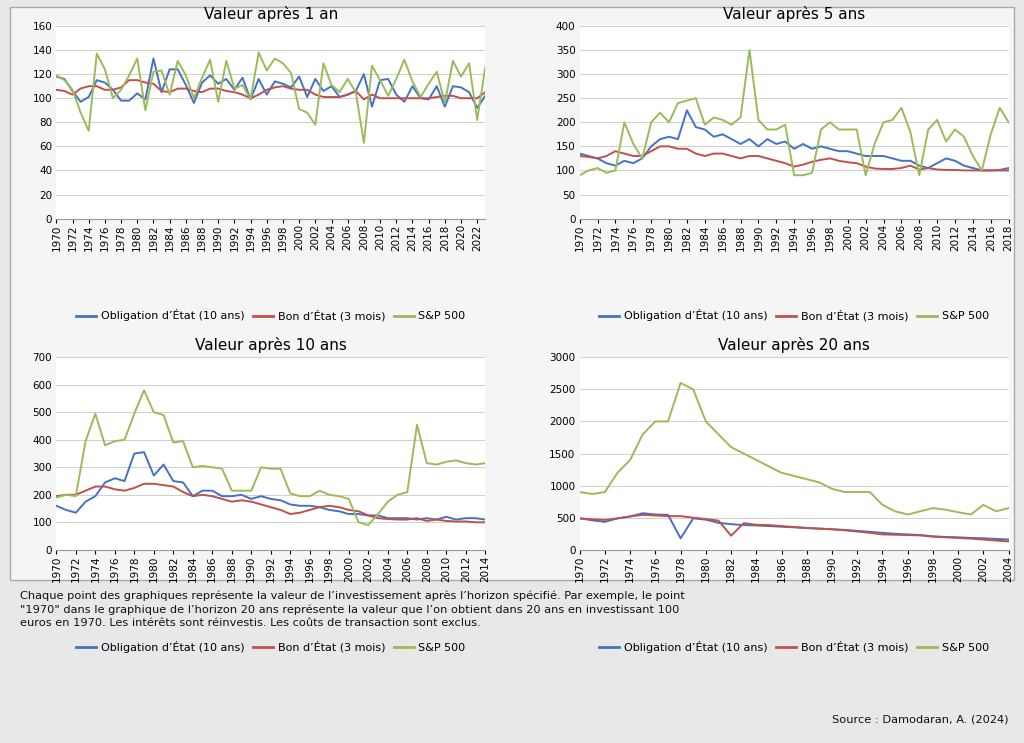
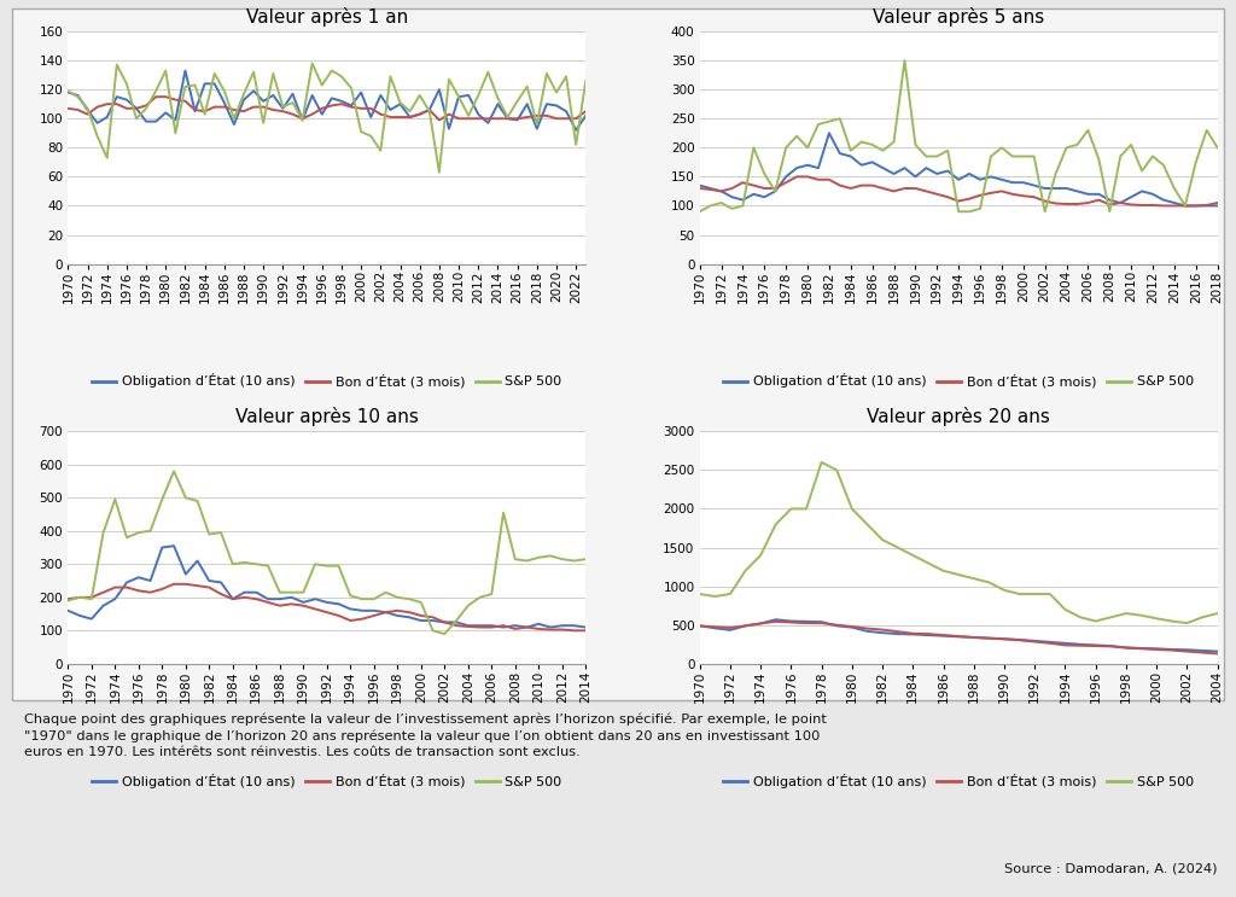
Valeur après 20 ans/Obligation d’État (10 ans)/1978: 180 -> 540
Valeur après 20 ans/Bon d’État (3 mois)/1982: 220 -> 440
Valeur après 20 ans/S&P 500/2002: 700 -> 520
